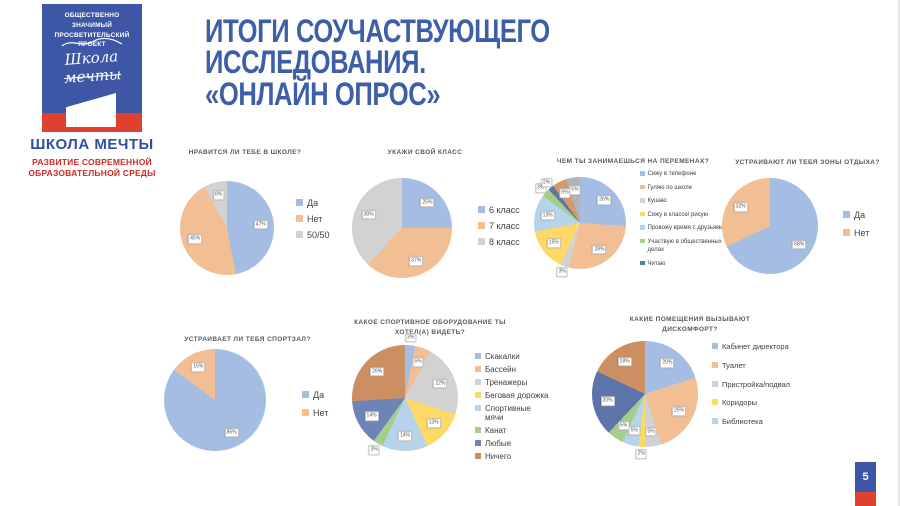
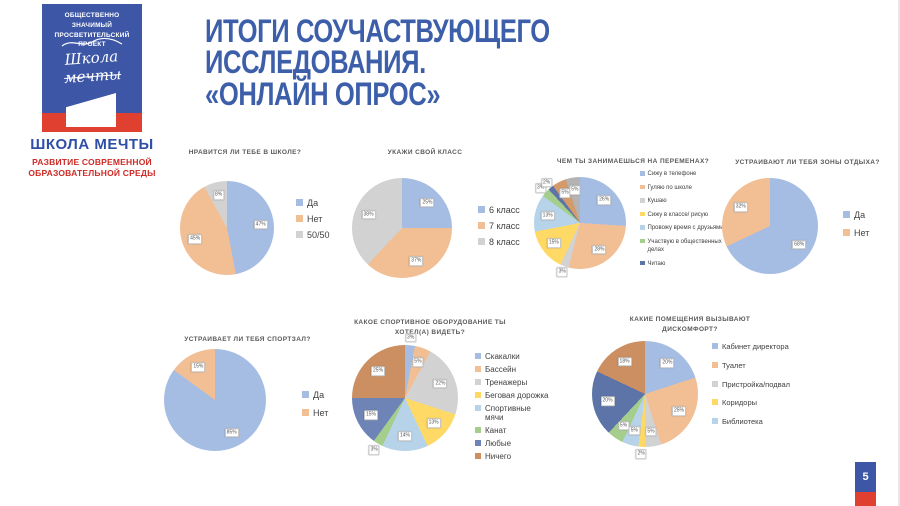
КАКОЕ СПОРТИВНОЕ ОБОРУДОВАНИЕ ТЫ ХОТЕЛ(А) ВИДЕТЬ?/Любые: 14% -> 15%
КАКОЕ СПОРТИВНОЕ ОБОРУДОВАНИЕ ТЫ ХОТЕЛ(А) ВИДЕТЬ?/Ничего: 26% -> 25%
